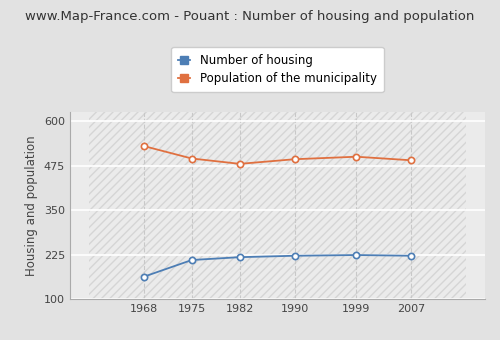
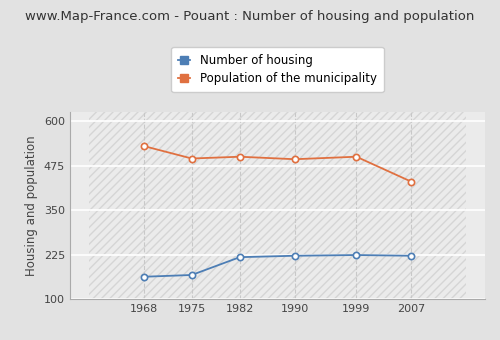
Number of housing/1975: 210 -> 168
Population of the municipality/1982: 480 -> 500
Population of the municipality/2007: 490 -> 430
